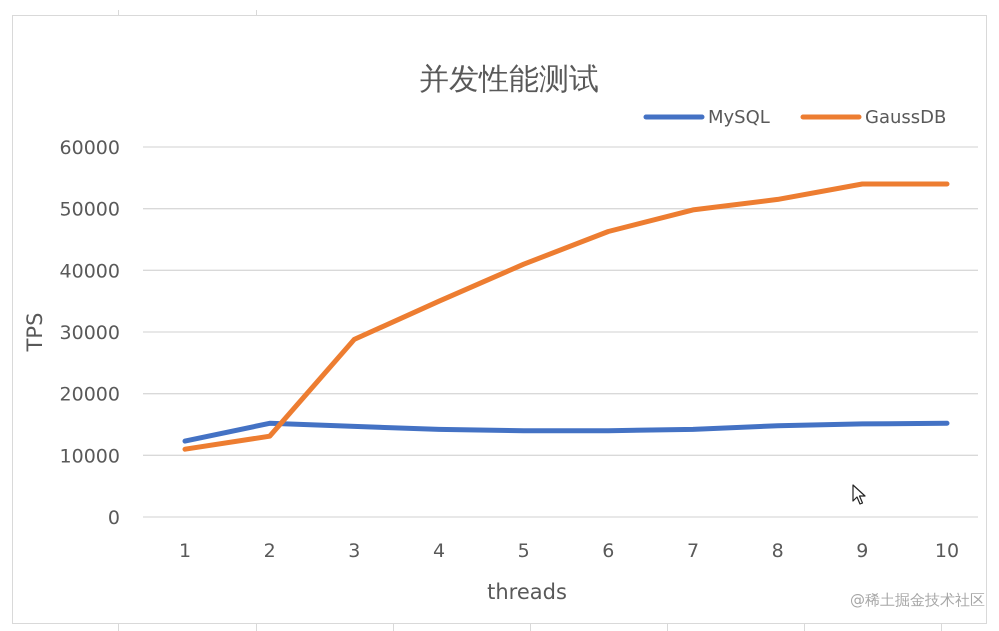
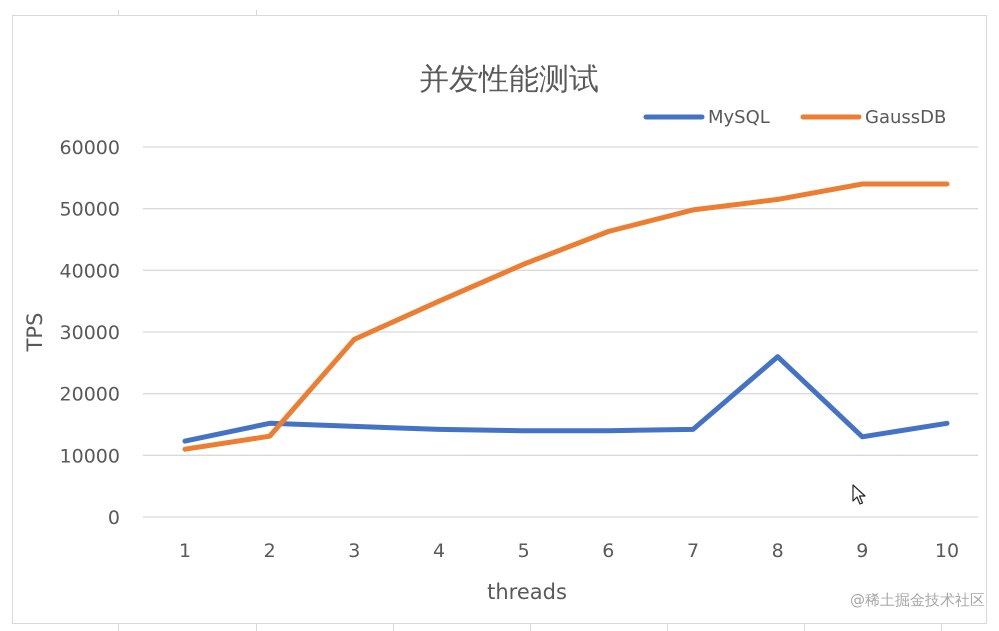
MySQL/8: 15000 -> 26000
MySQL/9: 15000 -> 13000
